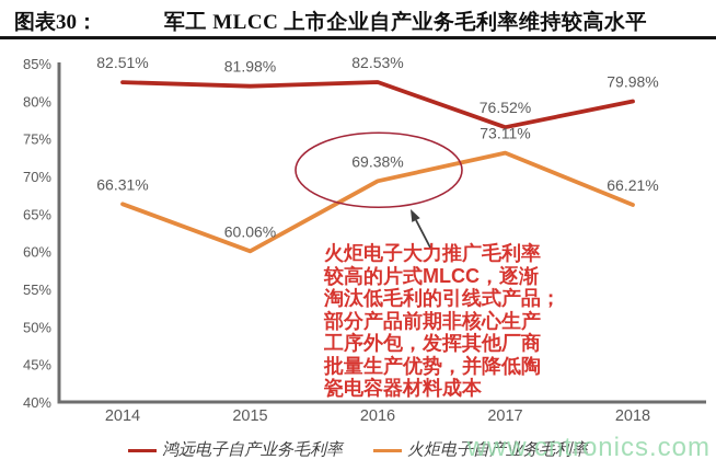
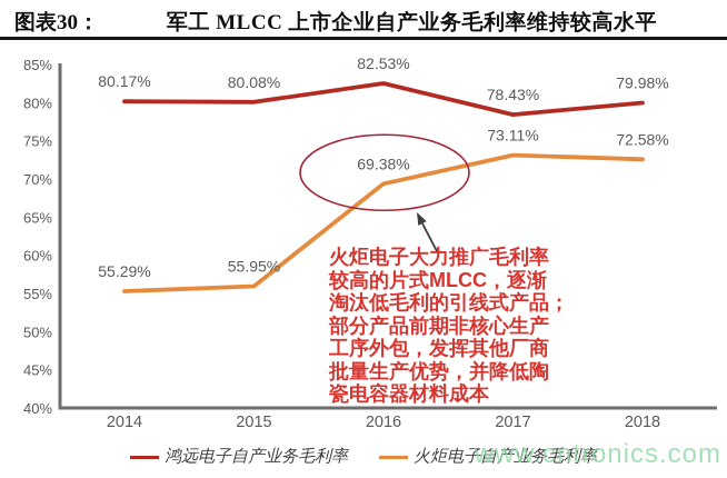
鸿远电子自产业务毛利率/2014: 82.51% -> 80.17%
火炬电子自产业务毛利率/2014: 66.31% -> 55.29%
鸿远电子自产业务毛利率/2015: 81.98% -> 80.08%
火炬电子自产业务毛利率/2015: 60.06% -> 55.95%
鸿远电子自产业务毛利率/2017: 76.52% -> 78.43%
火炬电子自产业务毛利率/2018: 66.21% -> 72.58%
